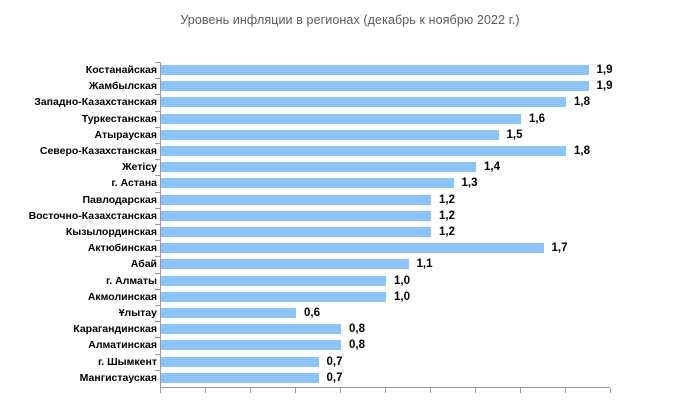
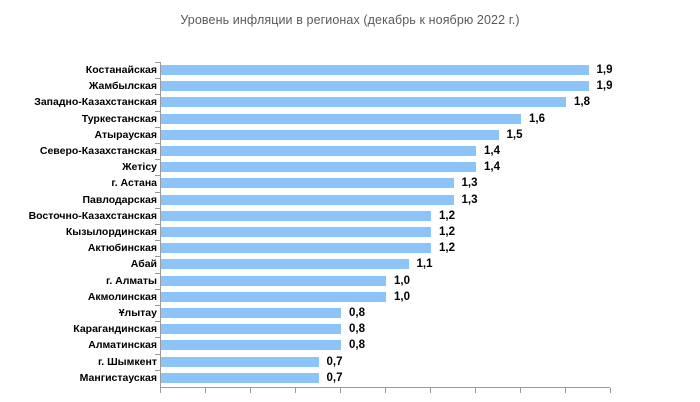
Северо-Казахстанская: 1,8 -> 1,4
Павлодарская: 1,2 -> 1,3
Актюбинская: 1,7 -> 1,2
Ұлытау: 0,6 -> 0,8
